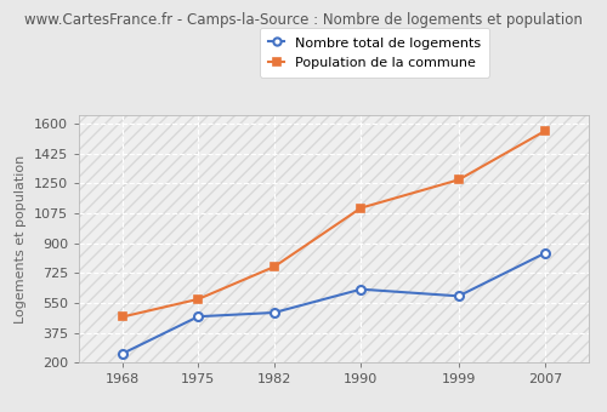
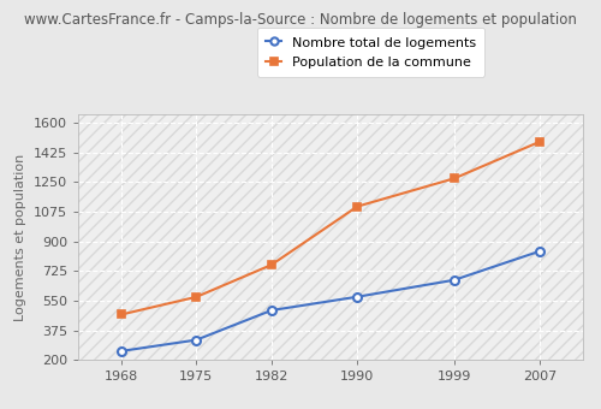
Nombre total de logements/1975: 470 -> 320
Nombre total de logements/1990: 630 -> 570
Nombre total de logements/1999: 590 -> 670
Population de la commune/2007: 1560 -> 1490
